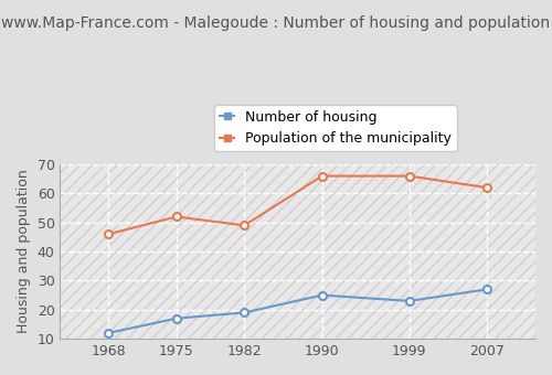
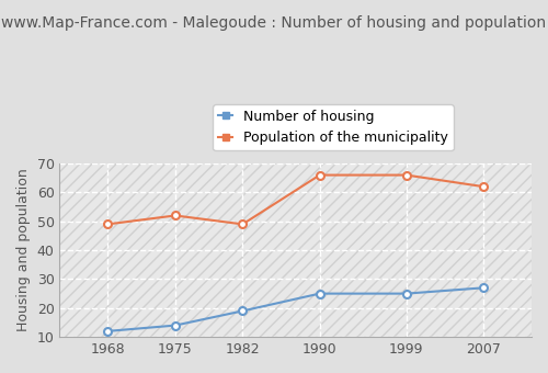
Population of the municipality/1968: 46 -> 49
Number of housing/1975: 17 -> 14
Number of housing/1999: 23 -> 25
